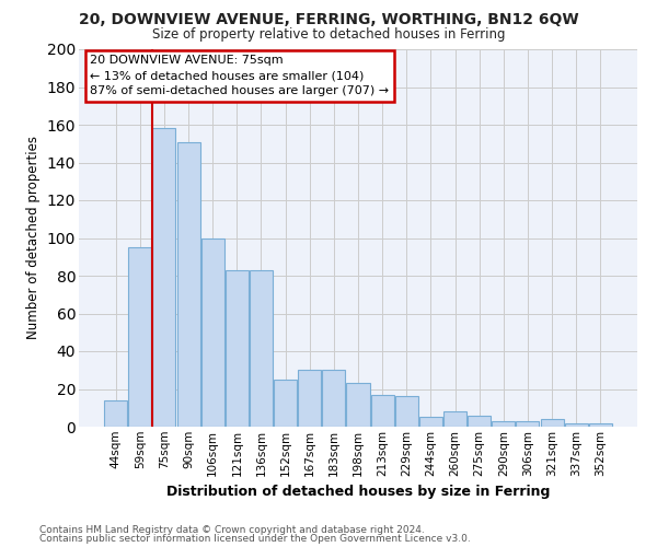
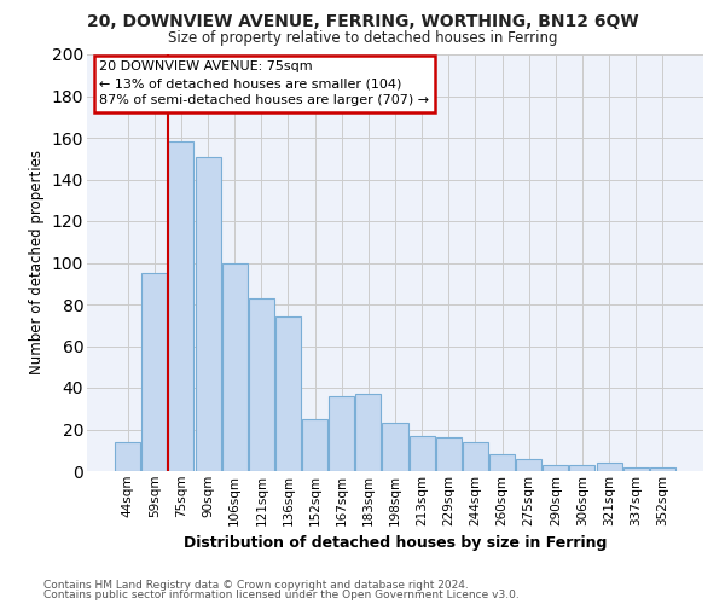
136sqm: 83 -> 74
167sqm: 30 -> 36
183sqm: 30 -> 37
244sqm: 5 -> 14
